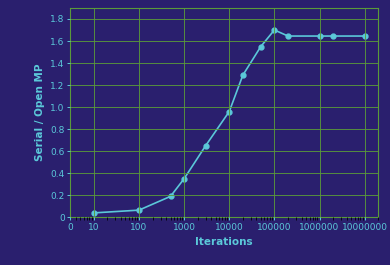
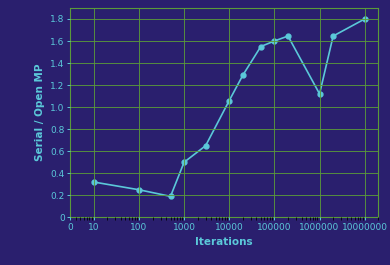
0: 0.04 -> 0.32
100: 0.07 -> 0.25
1000: 0.35 -> 0.50
10000: 0.96 -> 1.06
100000: 1.70 -> 1.60
1000000: 1.65 -> 1.12
10000000: 1.65 -> 1.80
